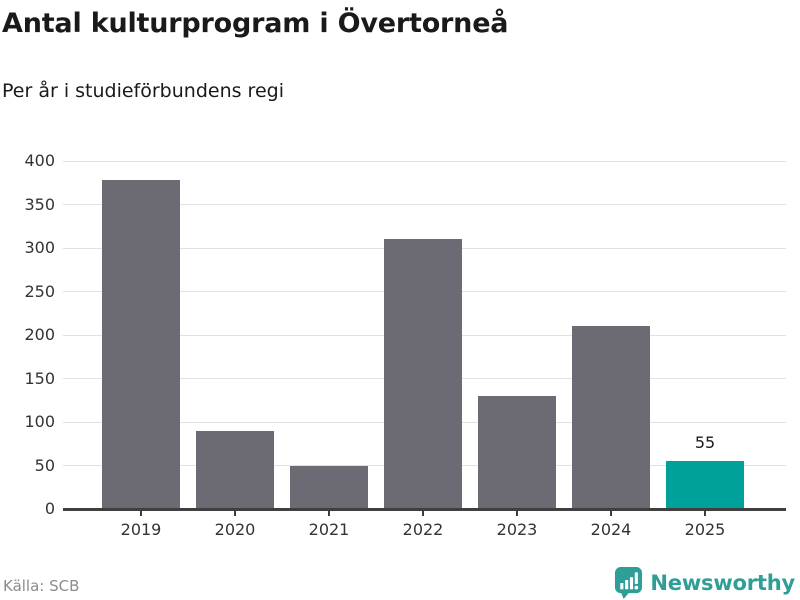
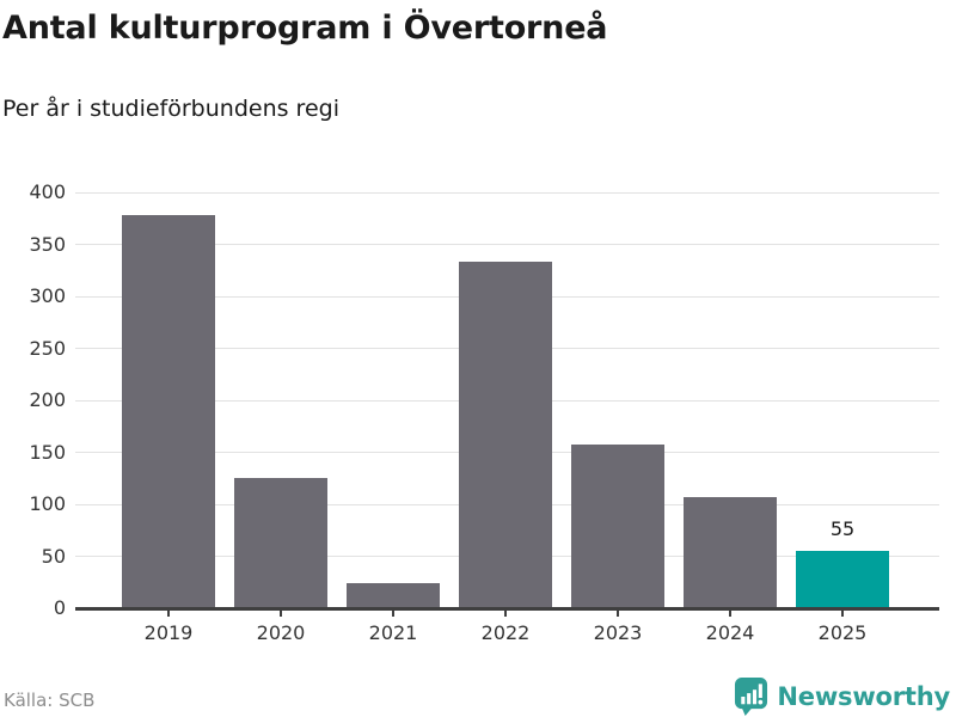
2020: 90 -> 120
2021: 50 -> 20
2022: 310 -> 330
2023: 130 -> 160
2024: 210 -> 110
